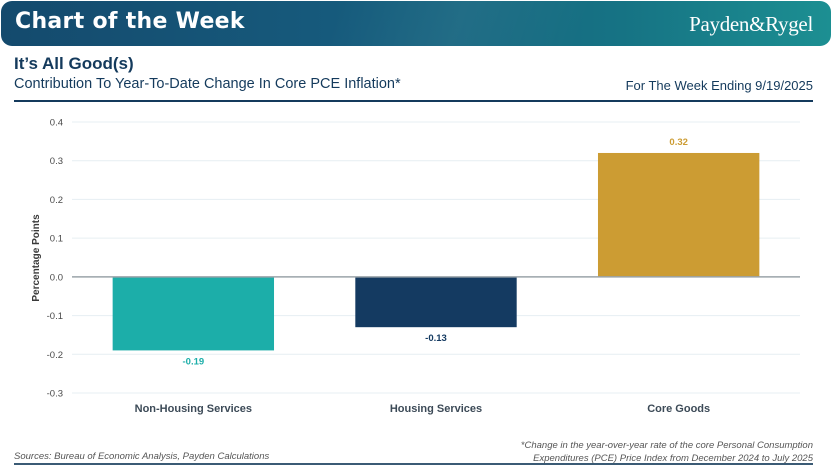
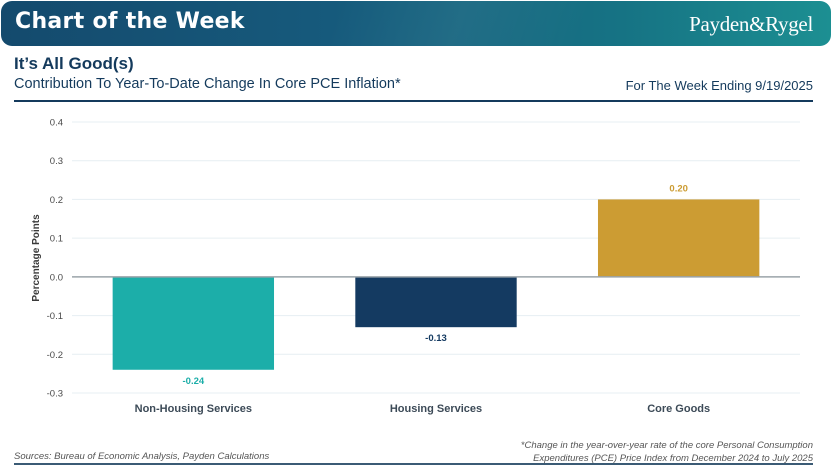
Non-Housing Services: -0.19 -> -0.24
Core Goods: 0.32 -> 0.20
